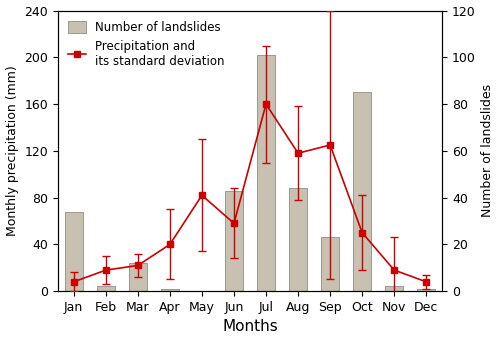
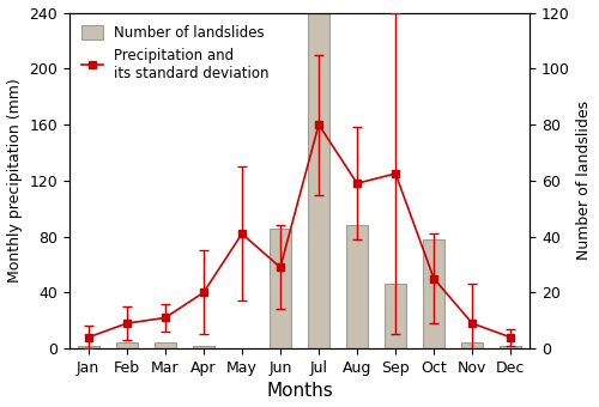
Number of landslides/Jan: 34 -> 1
Number of landslides/Mar: 12 -> 2
Number of landslides/Jul: 101 -> 120
Number of landslides/Oct: 85 -> 39
